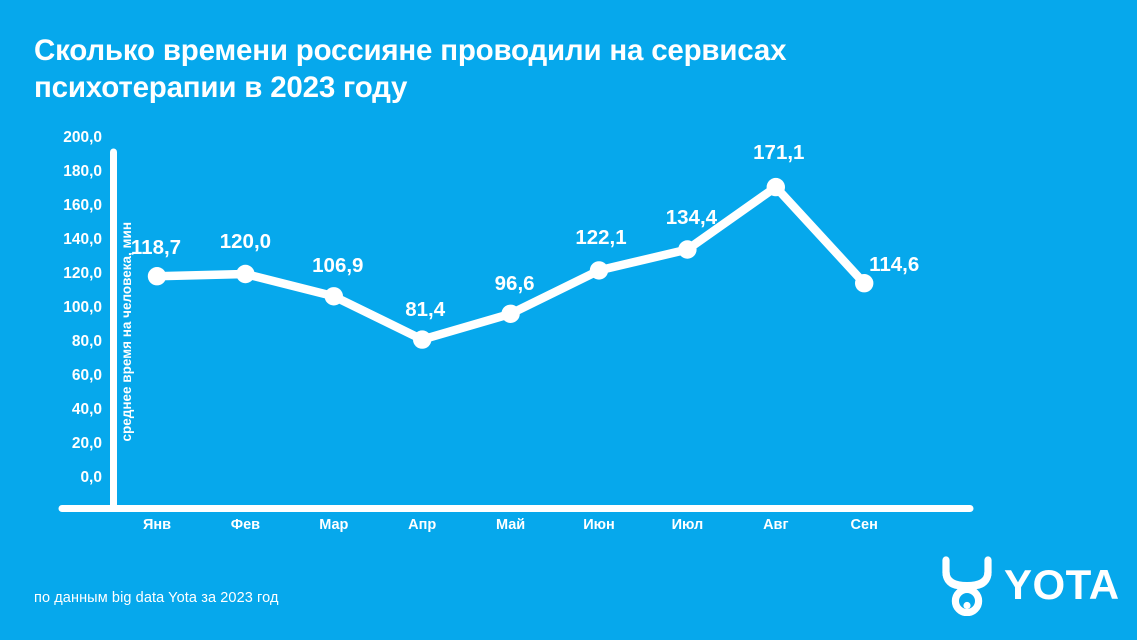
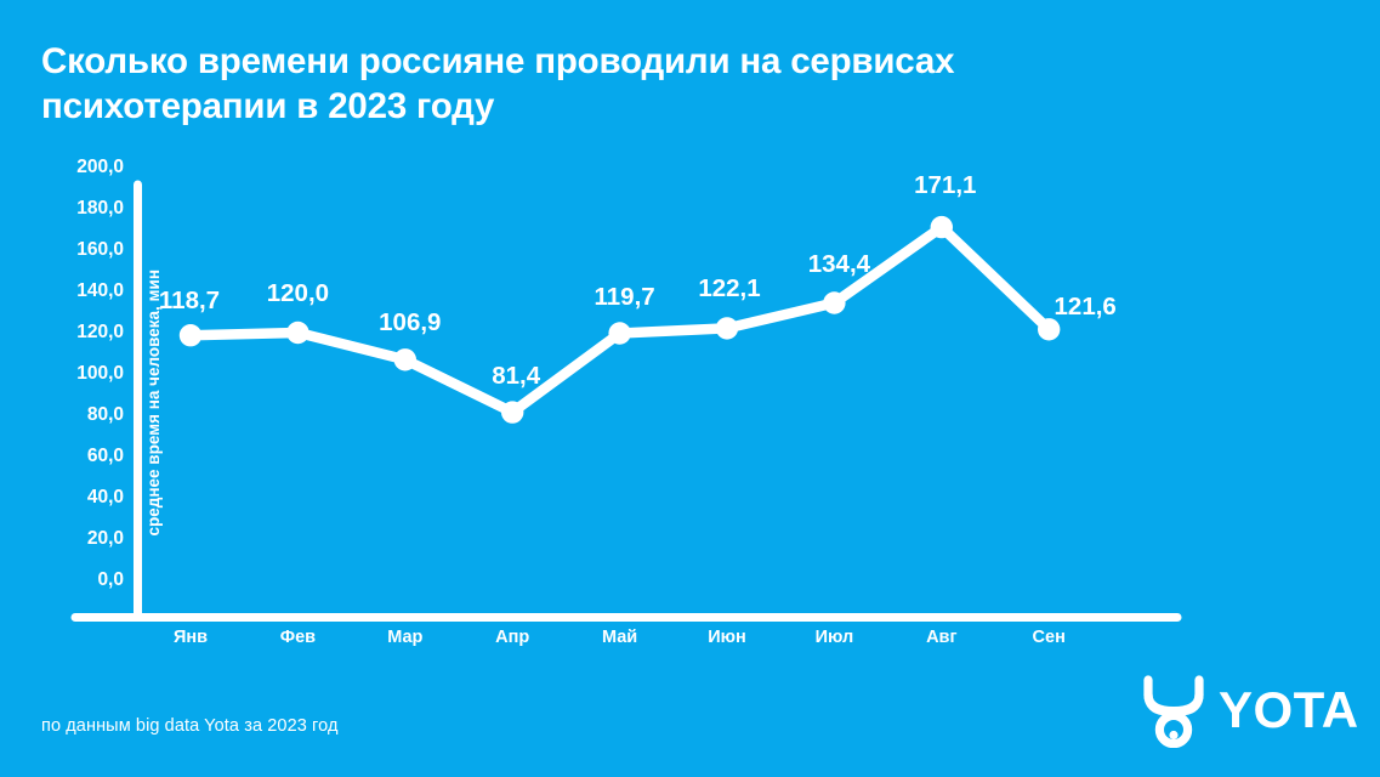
Май: 96,6 -> 119,7
Сен: 114,6 -> 121,6
